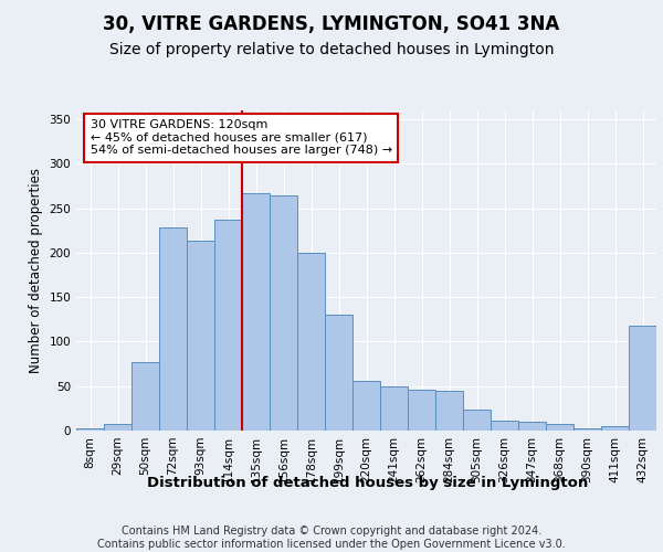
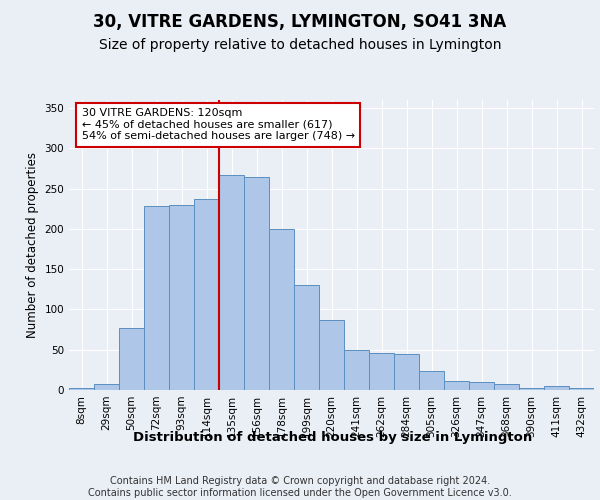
93sqm: 214 -> 230
220sqm: 56 -> 87
432sqm: 118 -> 3
